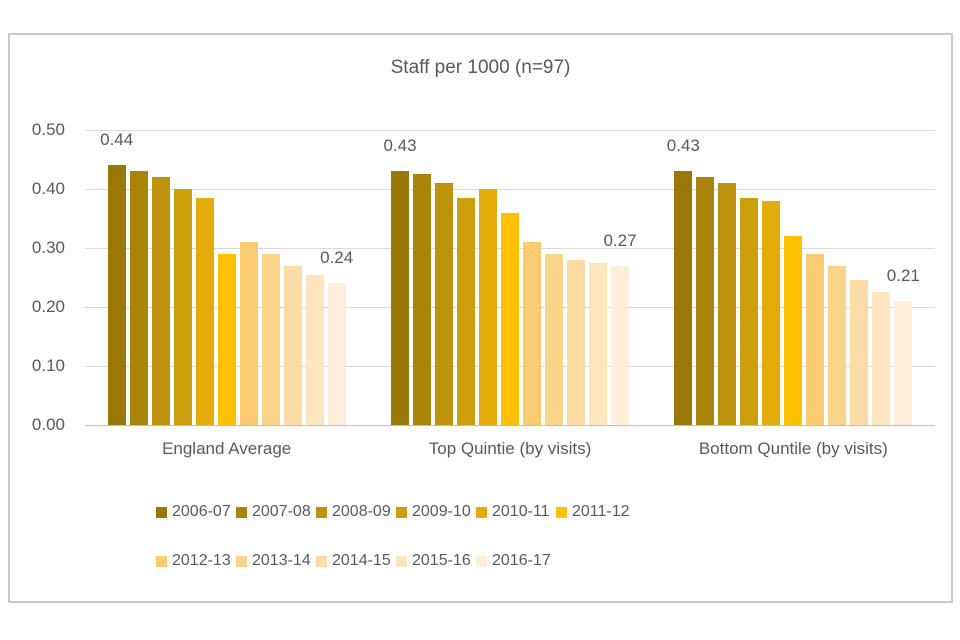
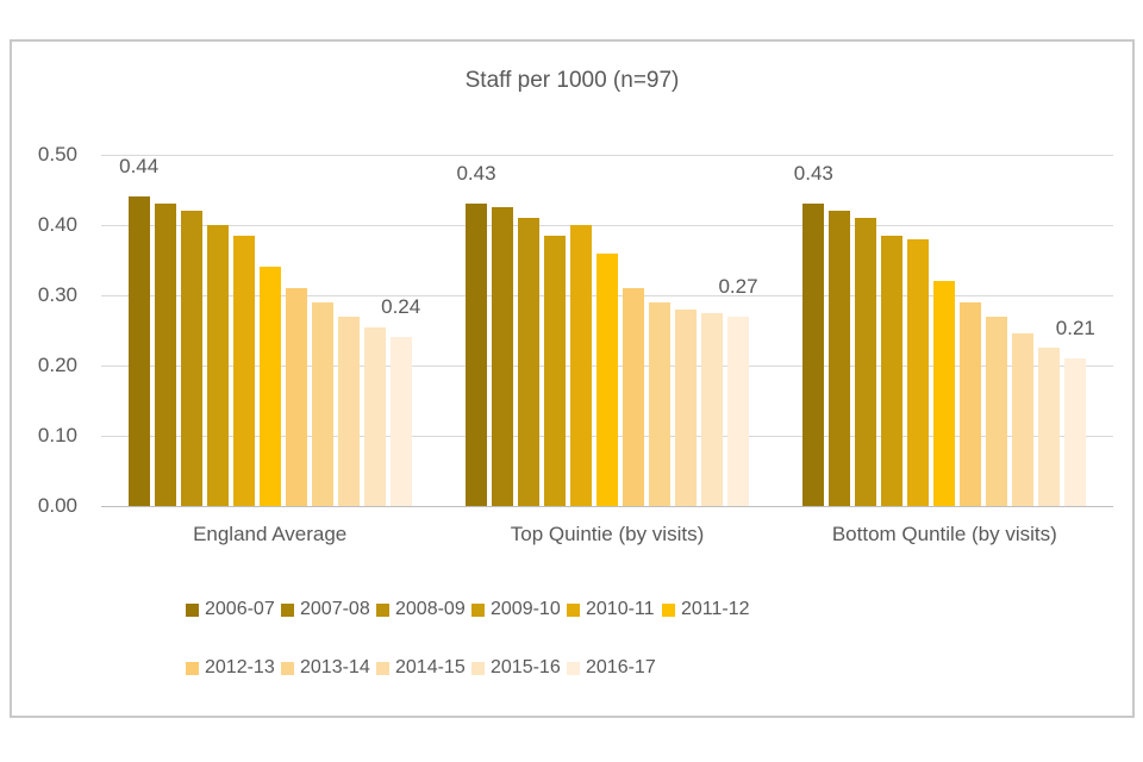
2011-12/England Average: 0.29 -> 0.34
